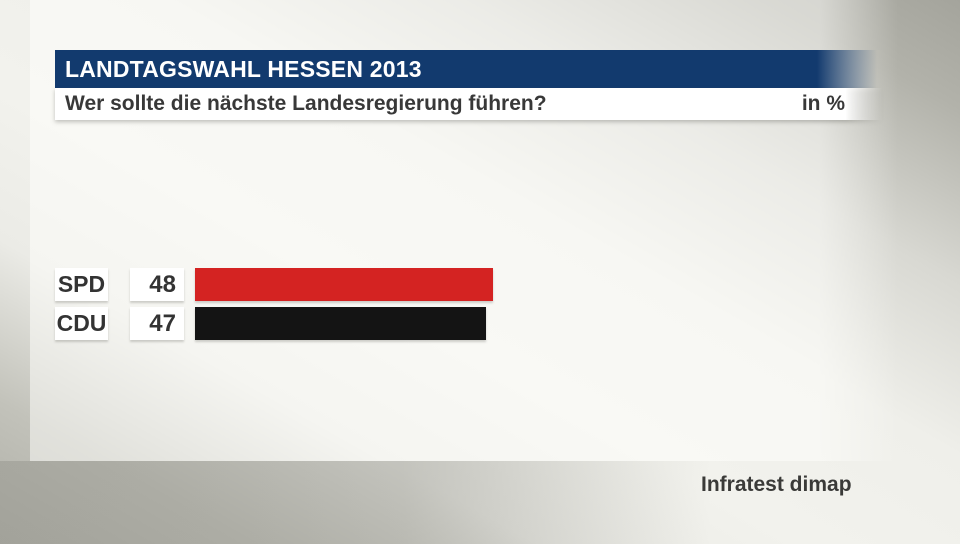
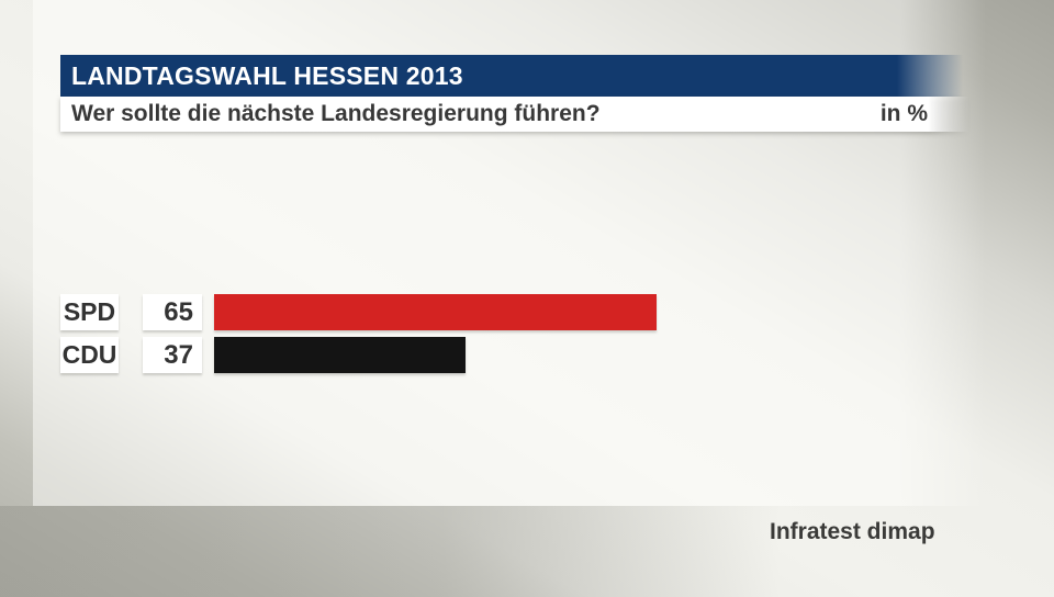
SPD: 48 -> 65
CDU: 47 -> 37
